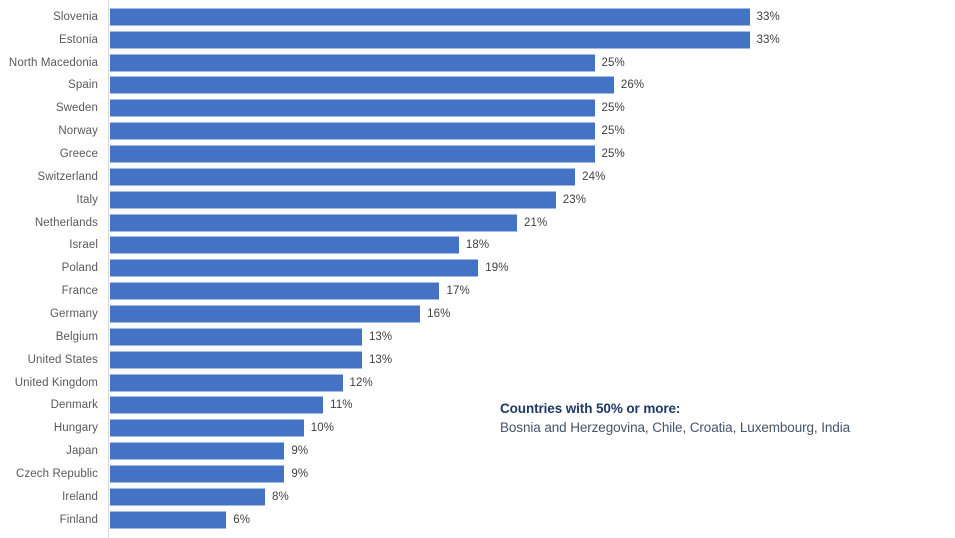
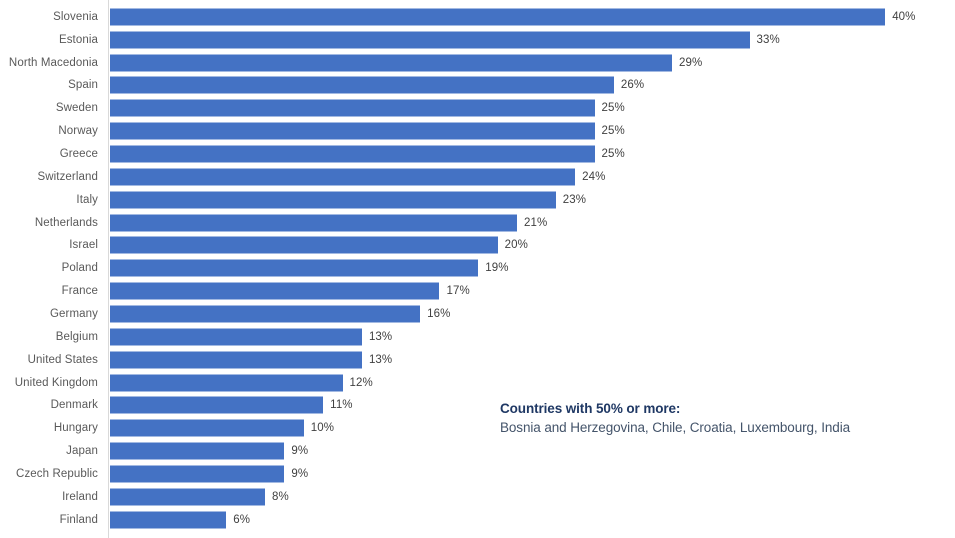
Slovenia: 33% -> 40%
North Macedonia: 25% -> 29%
Israel: 18% -> 20%
